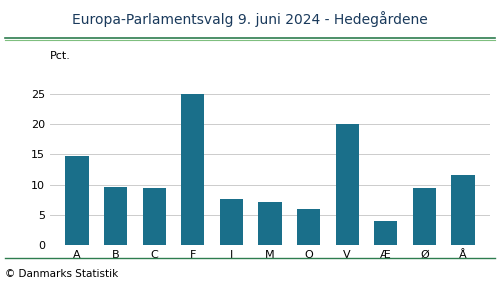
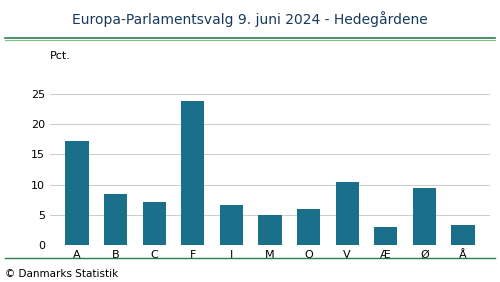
A: 14.8 -> 17.2
B: 9.6 -> 8.4
C: 9.4 -> 7.2
F: 25.0 -> 23.8
I: 7.6 -> 6.7
M: 7.2 -> 5.0
V: 20.0 -> 10.5
Æ: 4.0 -> 3.0
Å: 11.6 -> 3.3
